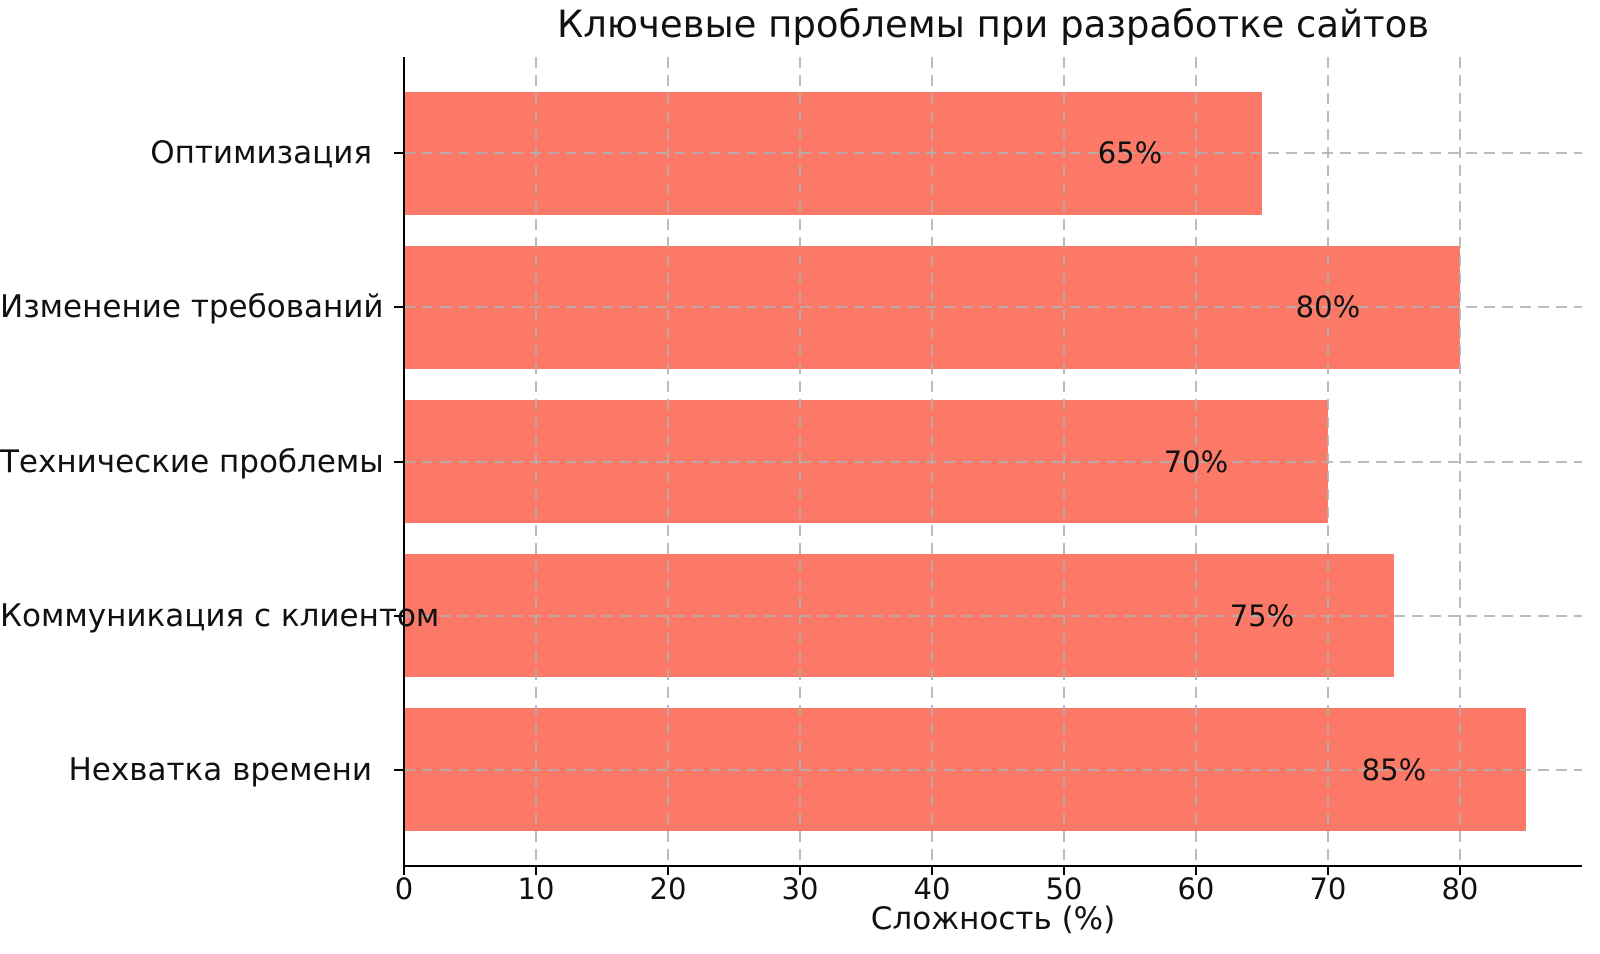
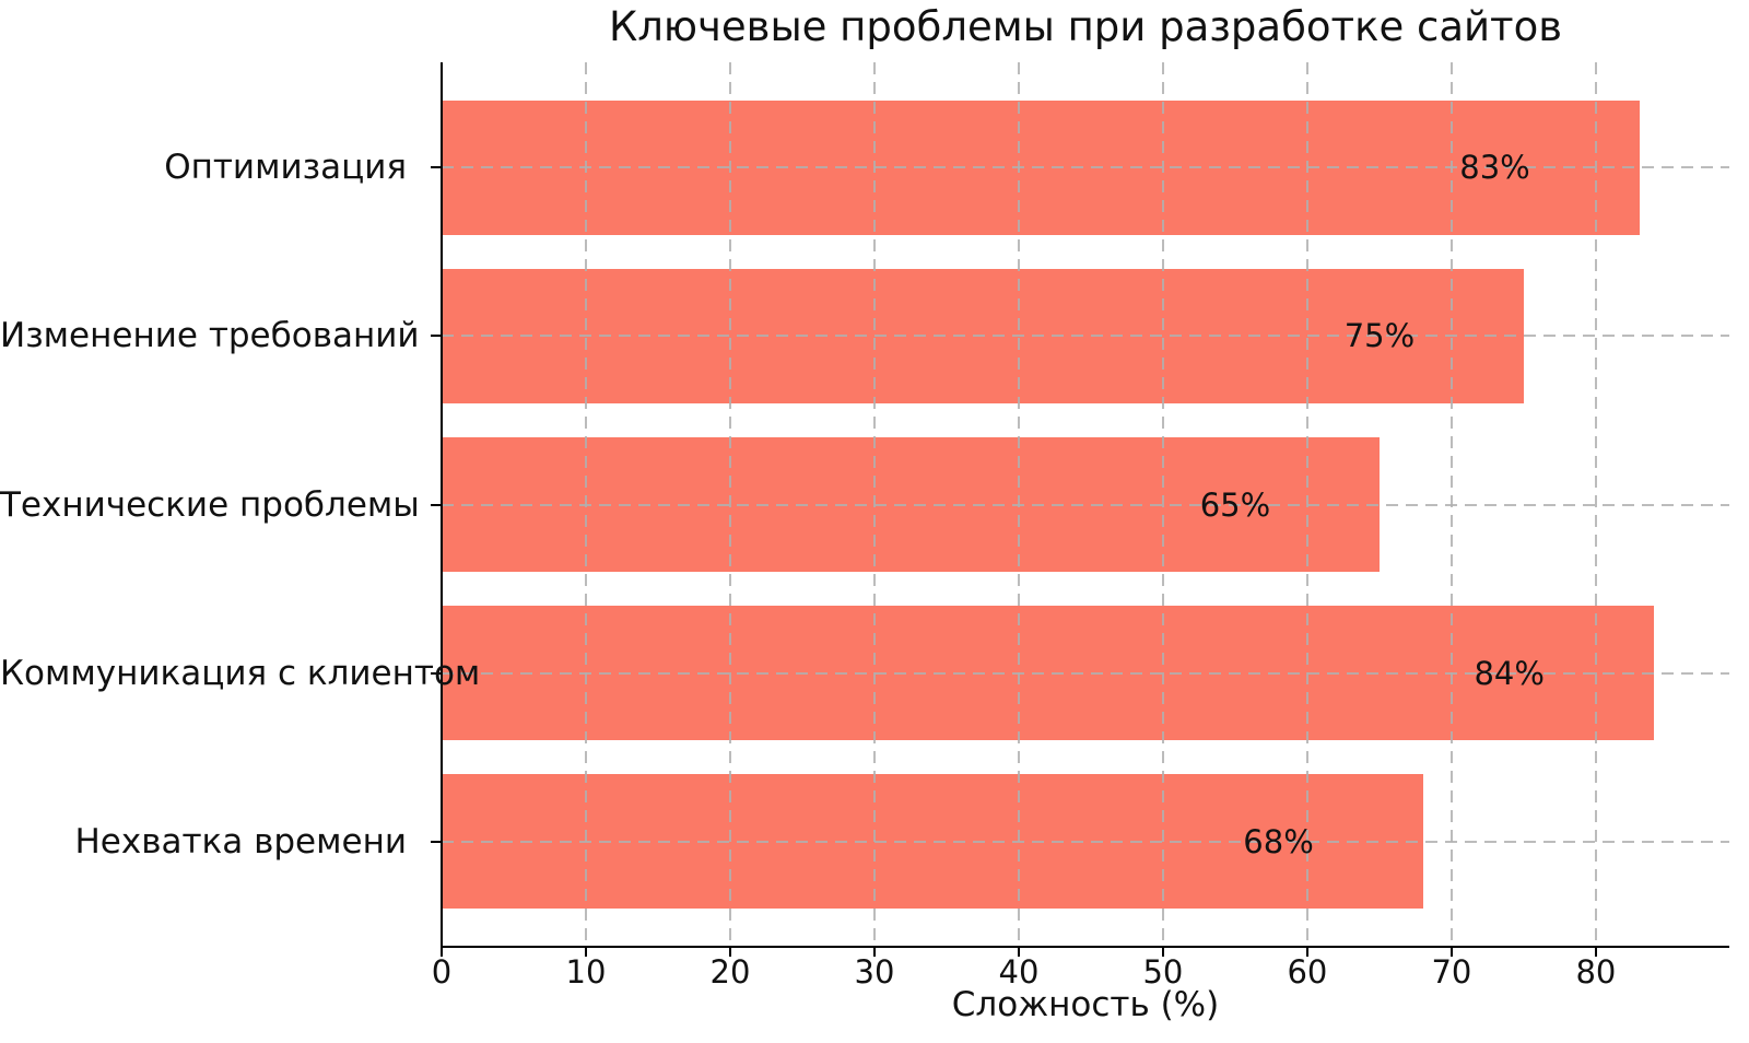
Оптимизация: 65% -> 83%
Изменение требований: 80% -> 75%
Технические проблемы: 70% -> 65%
Коммуникация с клиентом: 75% -> 84%
Нехватка времени: 85% -> 68%
